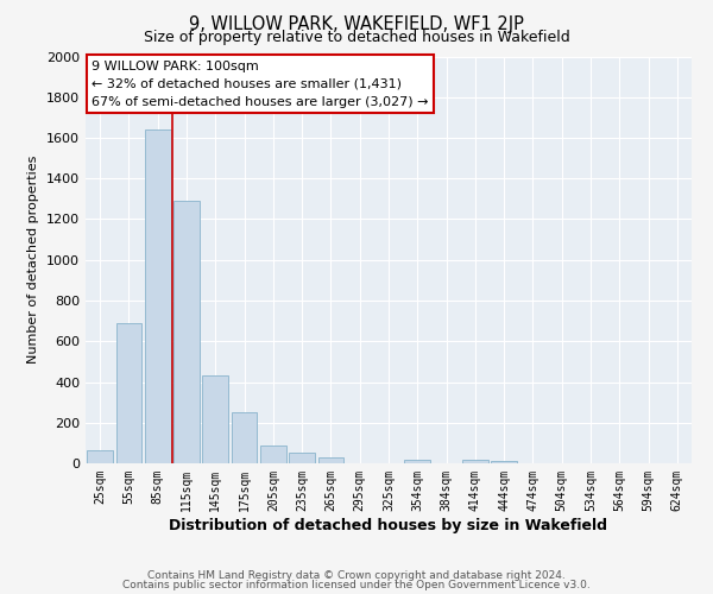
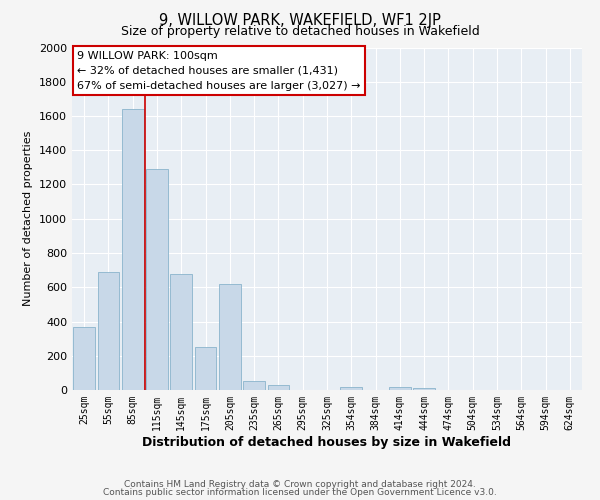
25sqm: 60 -> 370
145sqm: 430 -> 680
205sqm: 90 -> 620
